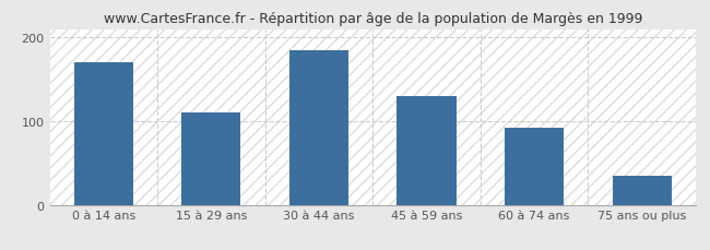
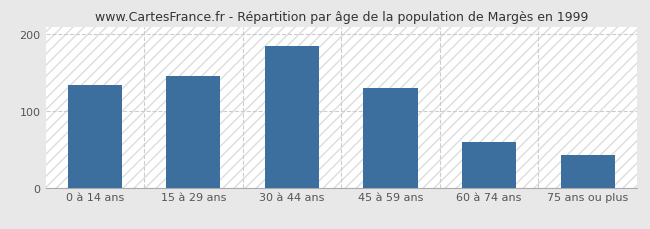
0 à 14 ans: 170 -> 134
15 à 29 ans: 110 -> 146
60 à 74 ans: 92 -> 60
75 ans ou plus: 35 -> 42
